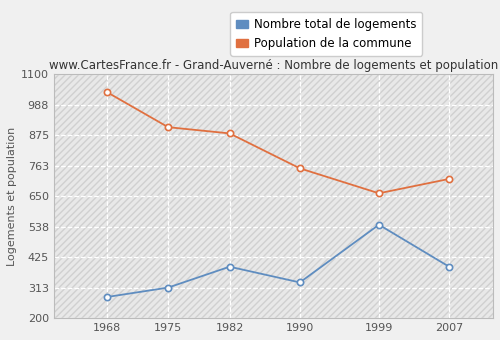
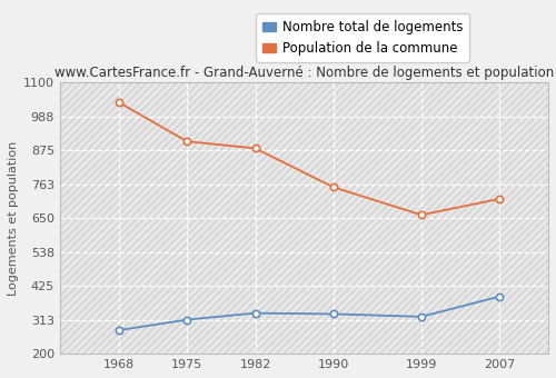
Nombre total de logements/1982: 390 -> 335
Nombre total de logements/1999: 545 -> 323
